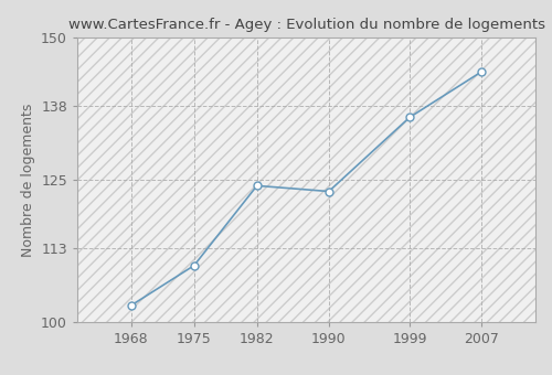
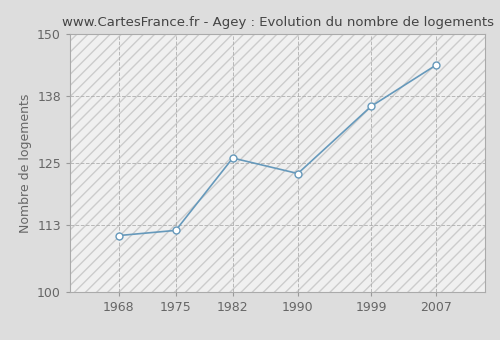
1968: 103 -> 111
1975: 110 -> 112
1982: 124 -> 126
